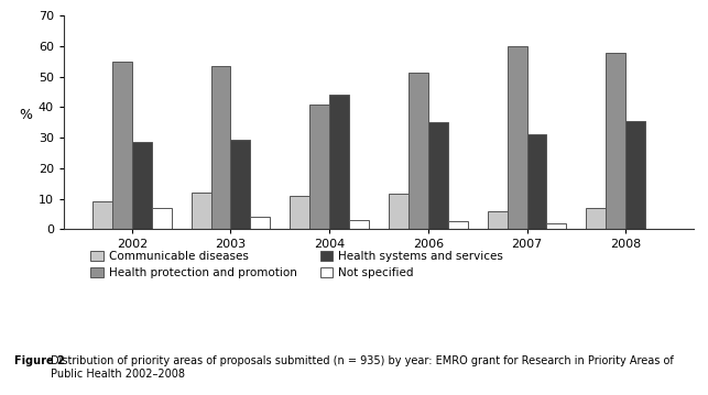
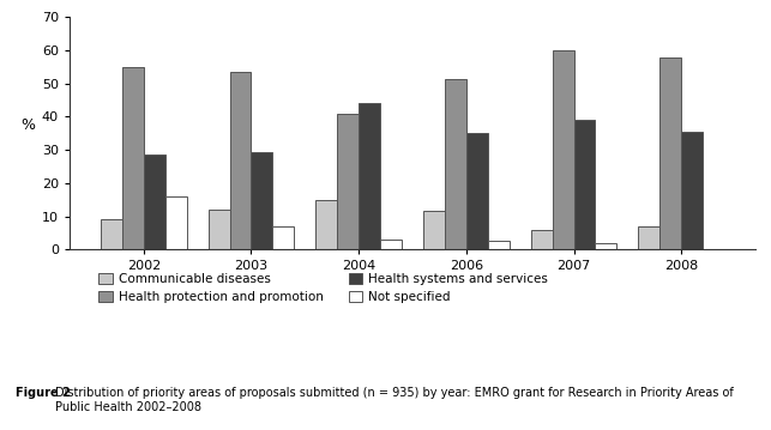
Not specified/2002: 7.0 -> 16.0
Not specified/2003: 4.0 -> 7.0
Communicable diseases/2004: 11.0 -> 15.0
Health systems and services/2007: 31.0 -> 39.0
